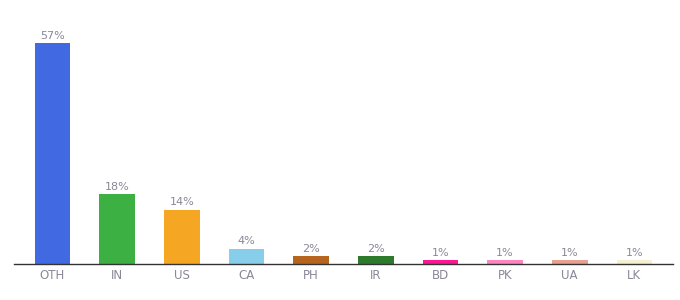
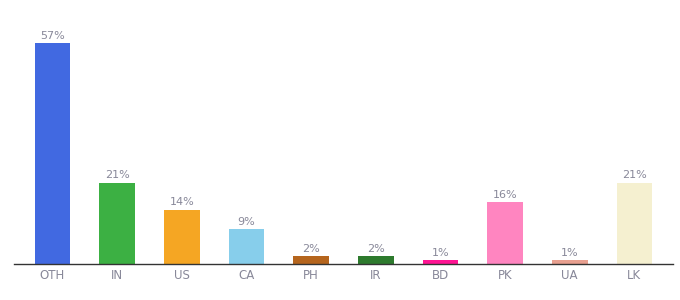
IN: 18% -> 21%
CA: 4% -> 9%
PK: 1% -> 16%
LK: 1% -> 21%
